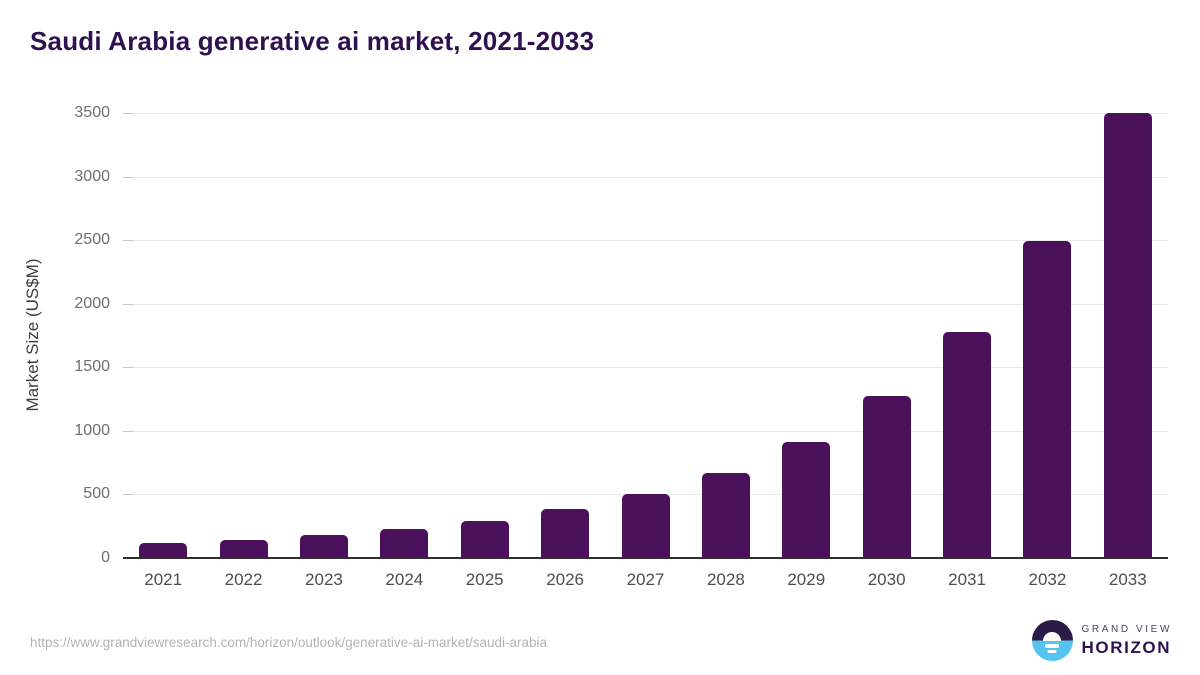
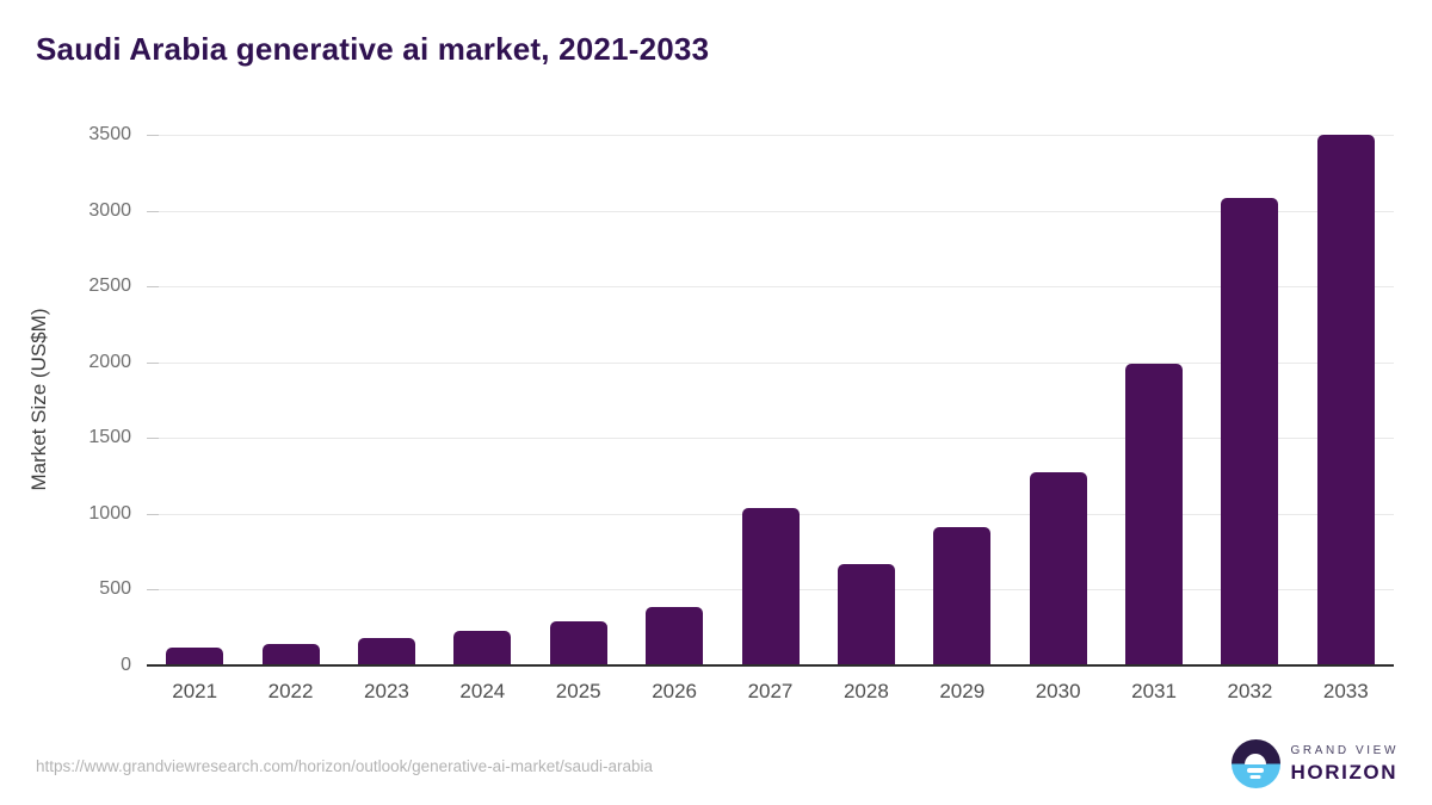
2027: 500 -> 1040
2031: 1780 -> 1990
2032: 2490 -> 3080
